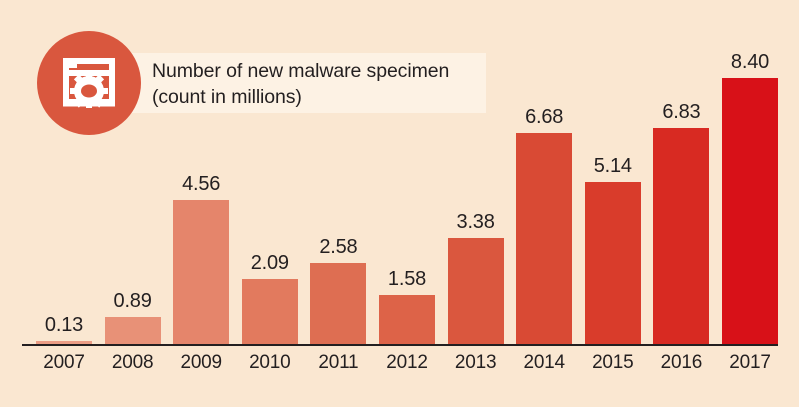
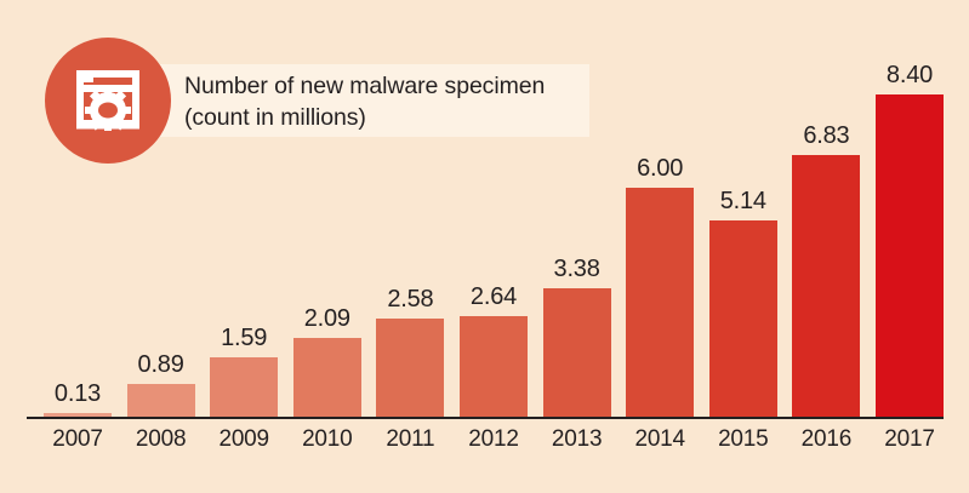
2009: 4.56 -> 1.59
2012: 1.58 -> 2.64
2014: 6.68 -> 6.00
